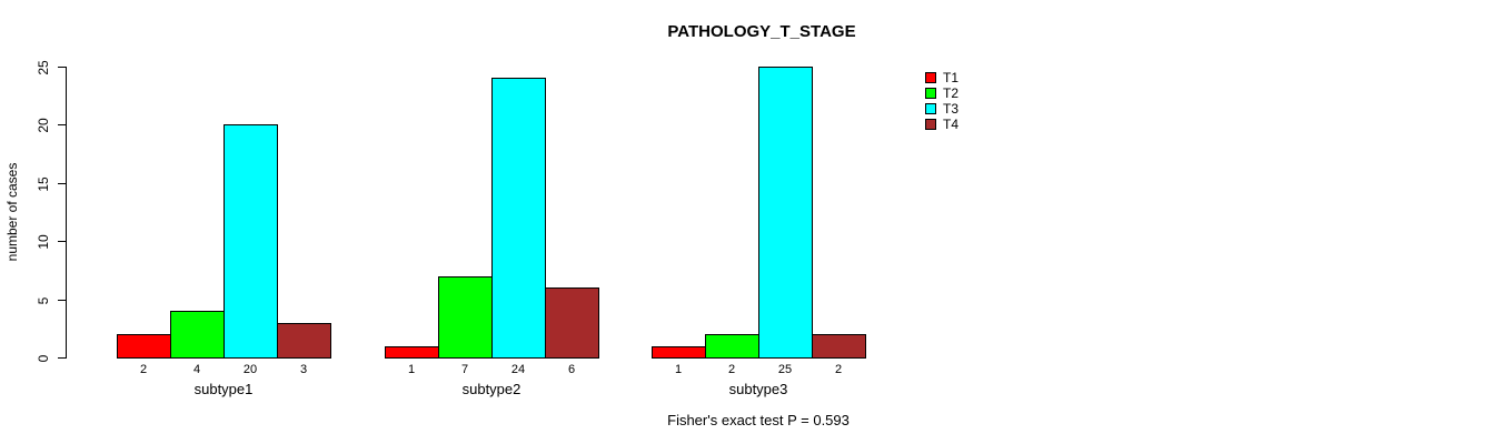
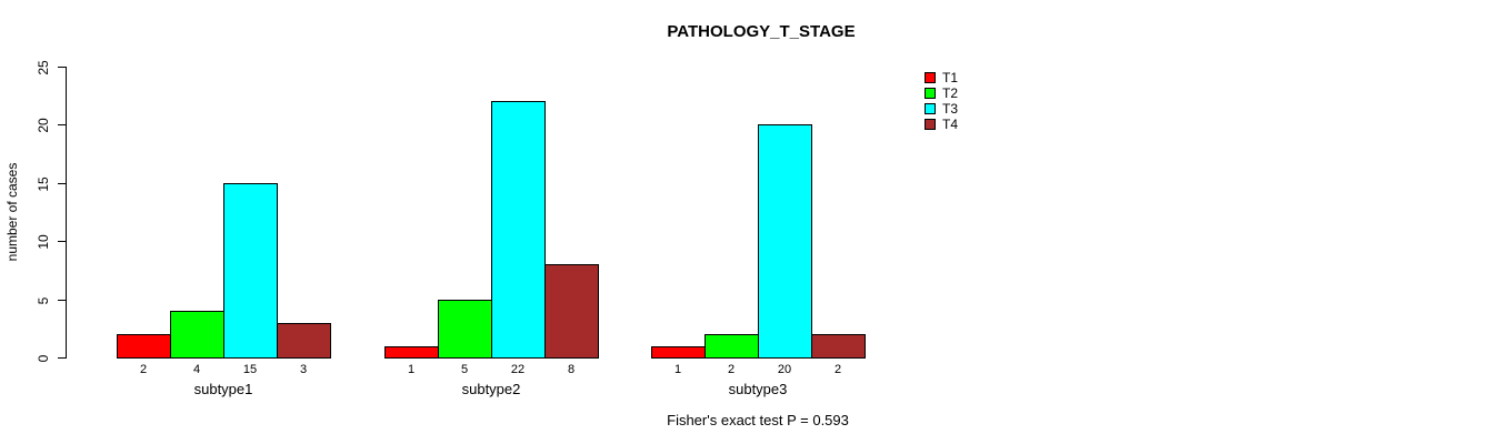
T3/subtype1: 20 -> 15
T2/subtype2: 7 -> 5
T3/subtype2: 24 -> 22
T4/subtype2: 6 -> 8
T3/subtype3: 25 -> 20
